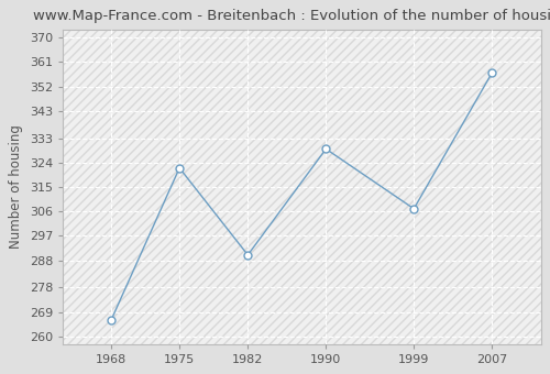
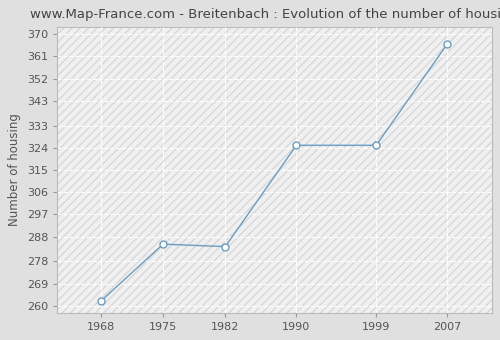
1968: 266 -> 262
1975: 322 -> 285
1982: 290 -> 284
1990: 329 -> 325
1999: 307 -> 325
2007: 357 -> 366
